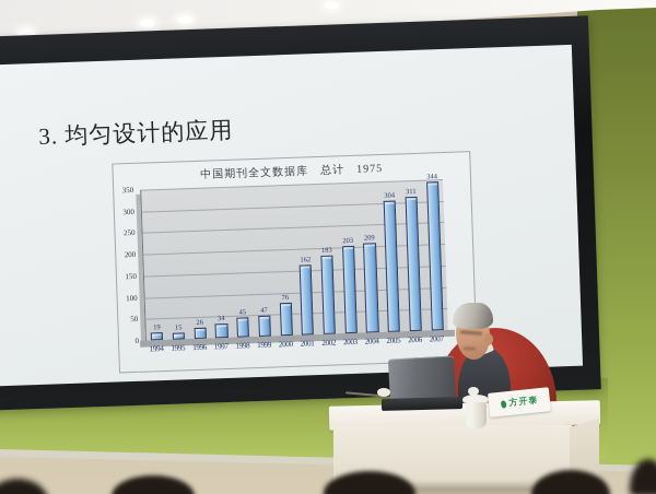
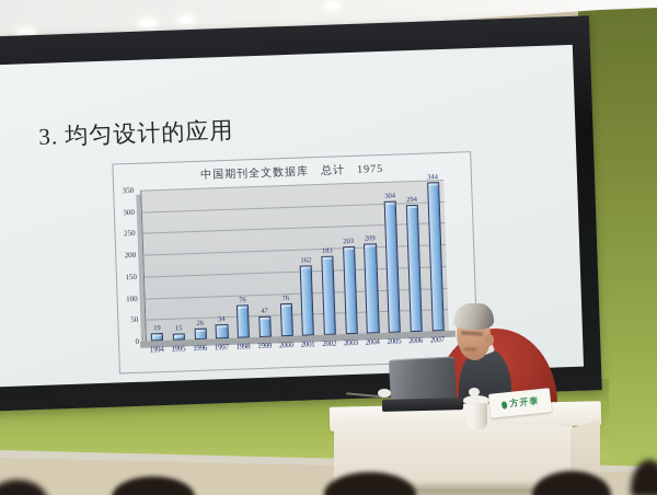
1998: 45 -> 76
2006: 311 -> 294
